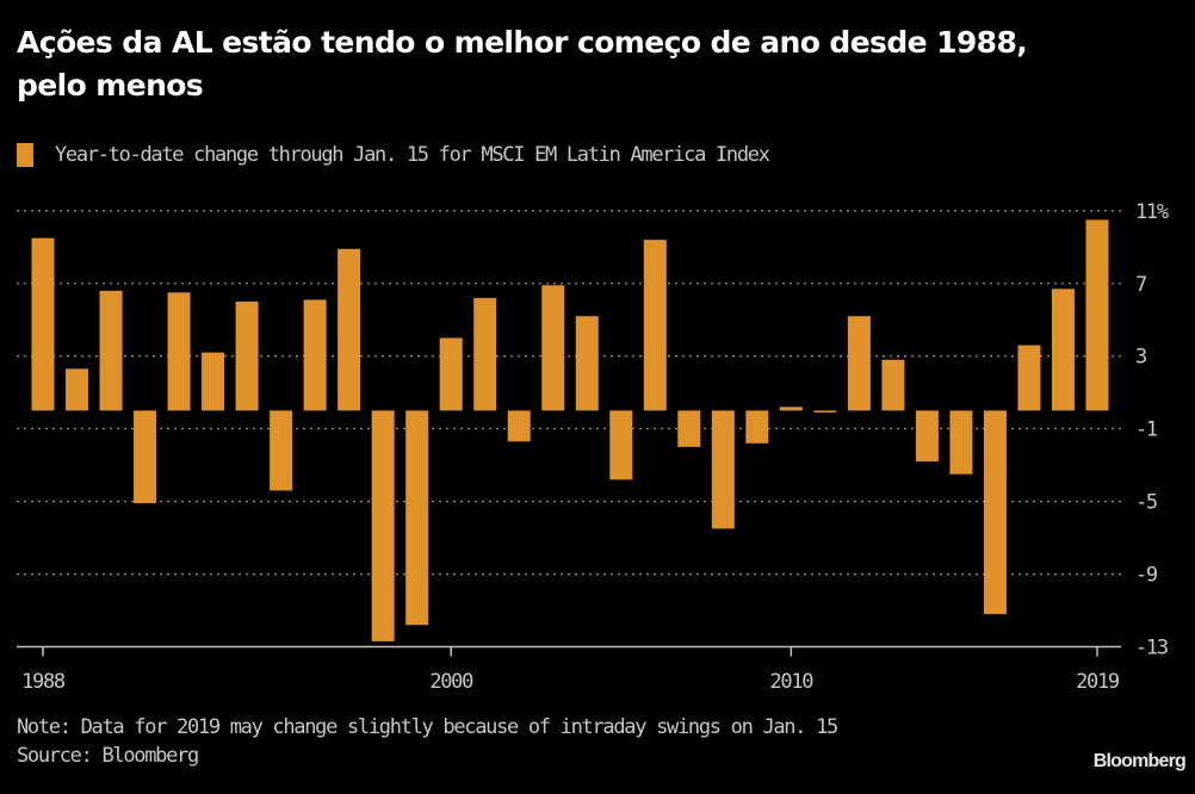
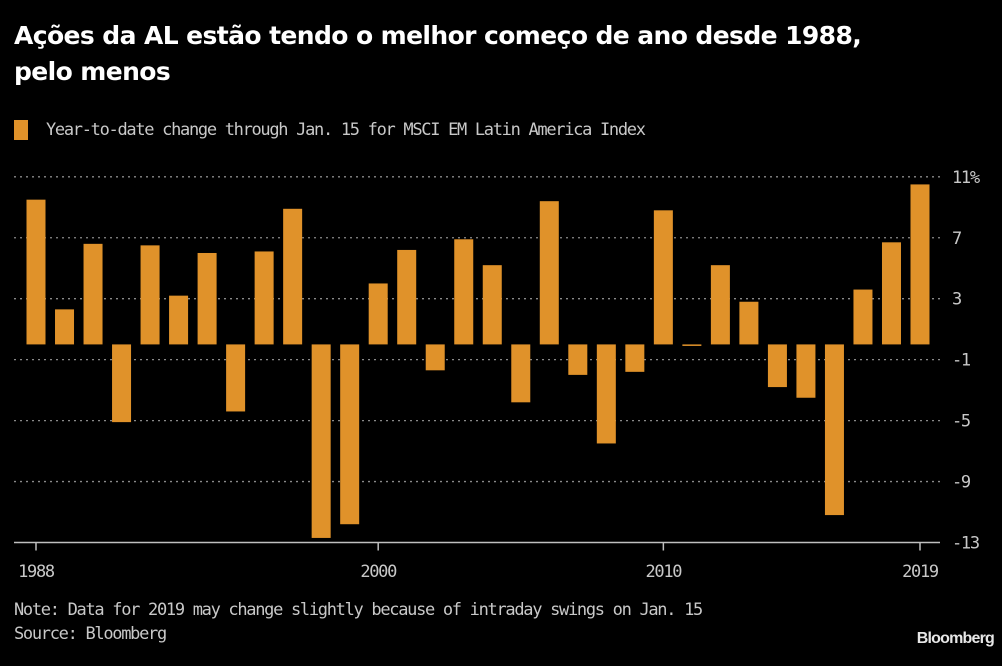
2010: 0.2% -> 8.8%
